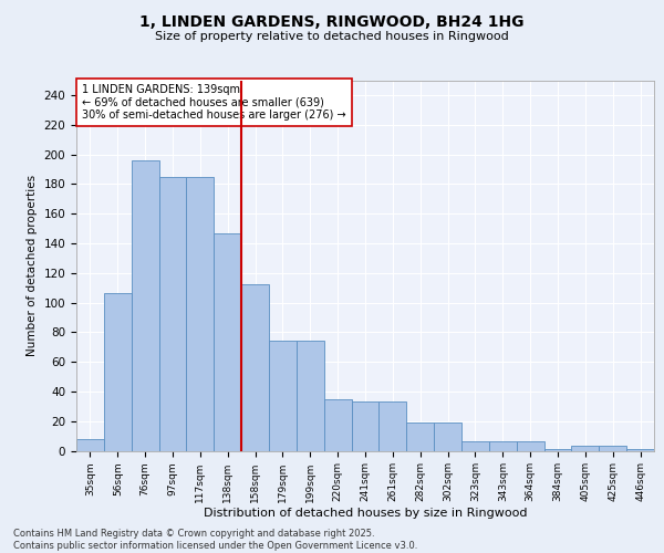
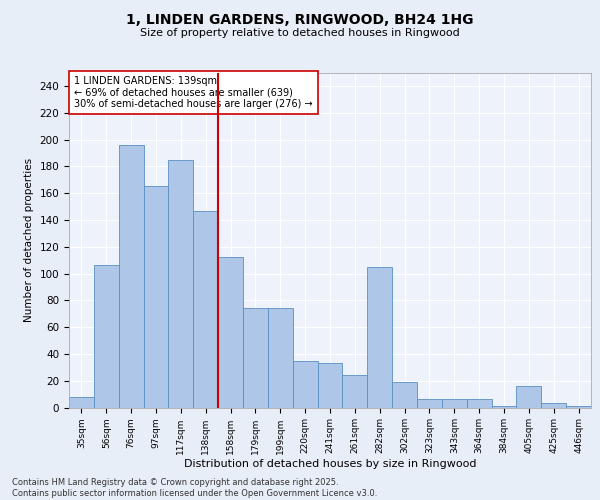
97sqm: 185 -> 165
261sqm: 33 -> 24
282sqm: 19 -> 105
405sqm: 3 -> 16
